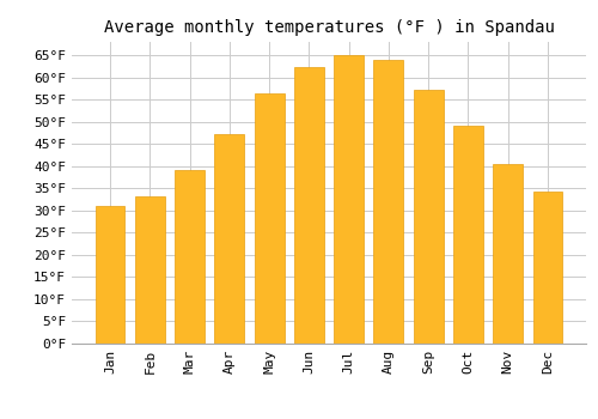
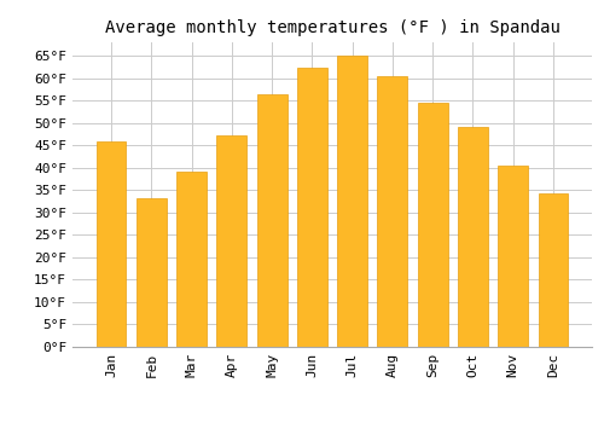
Jan: 31.1°F -> 46.0°F
Aug: 63.9°F -> 60.5°F
Sep: 57.2°F -> 54.5°F
